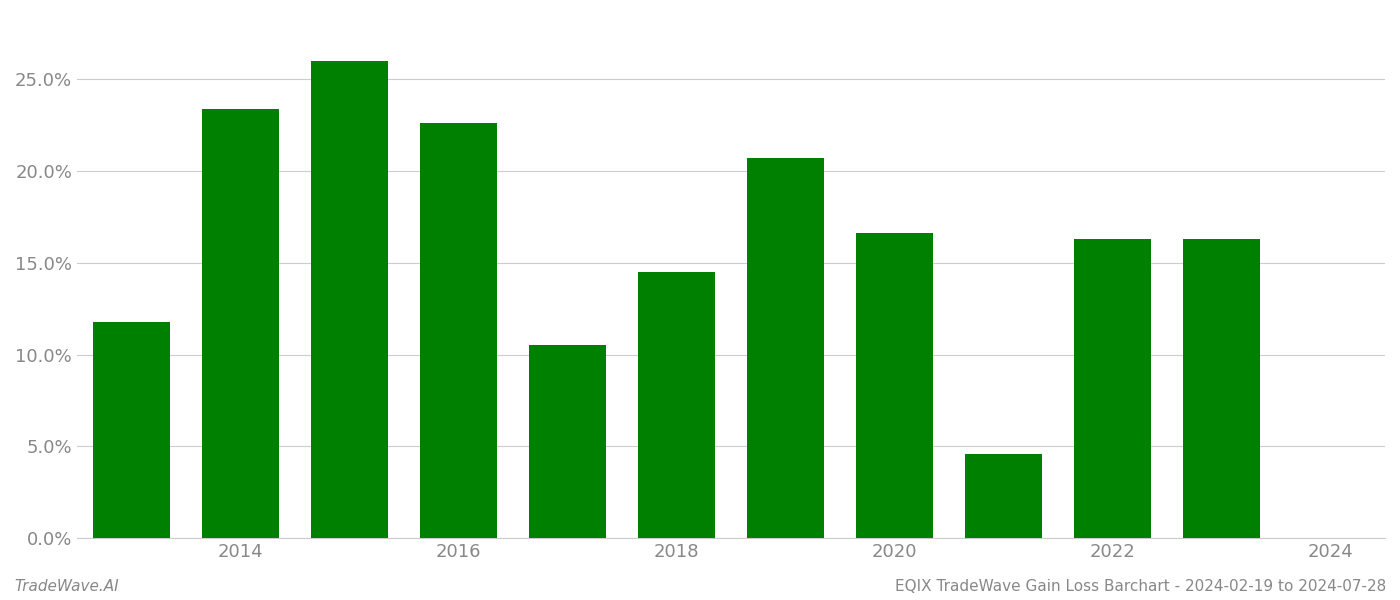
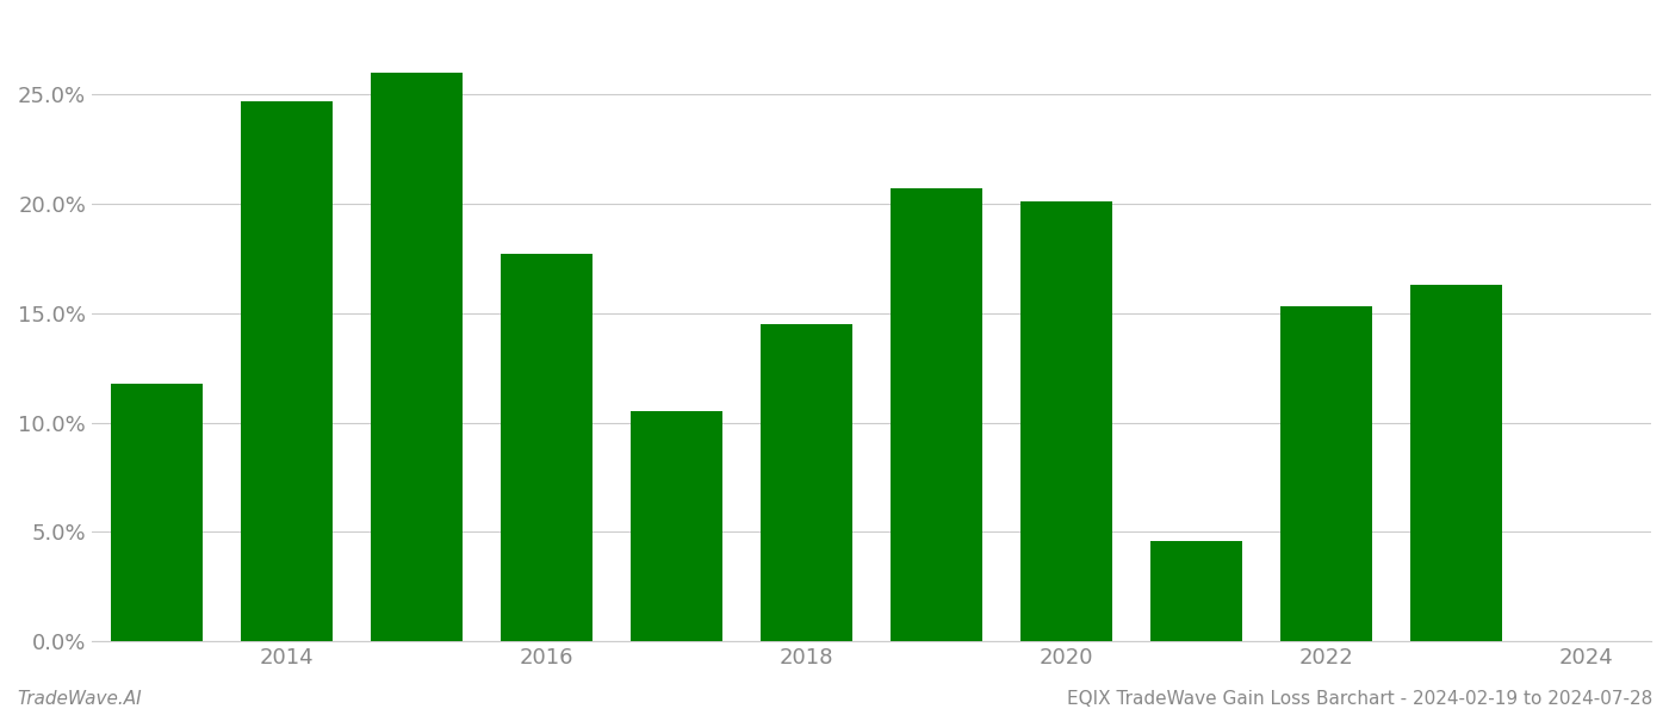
2014: 23.4% -> 24.7%
2016: 22.6% -> 17.7%
2020: 16.6% -> 20.1%
2022: 16.3% -> 15.3%
